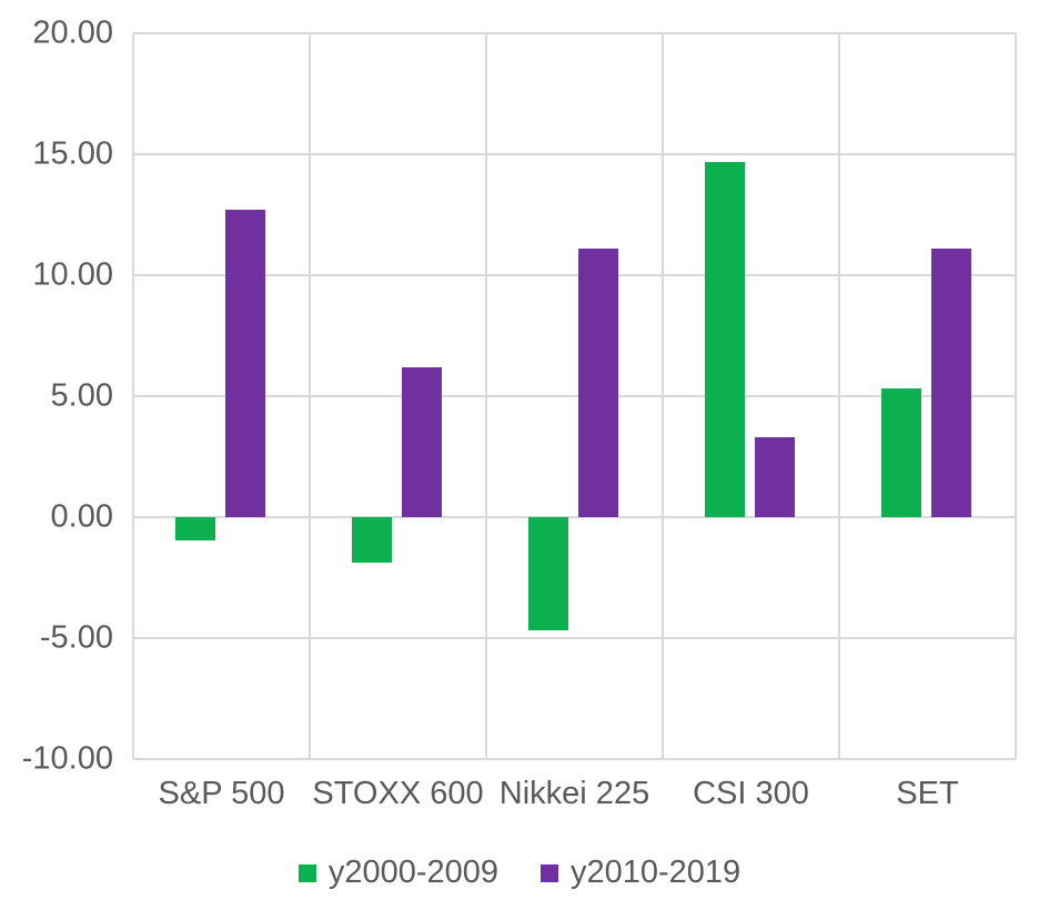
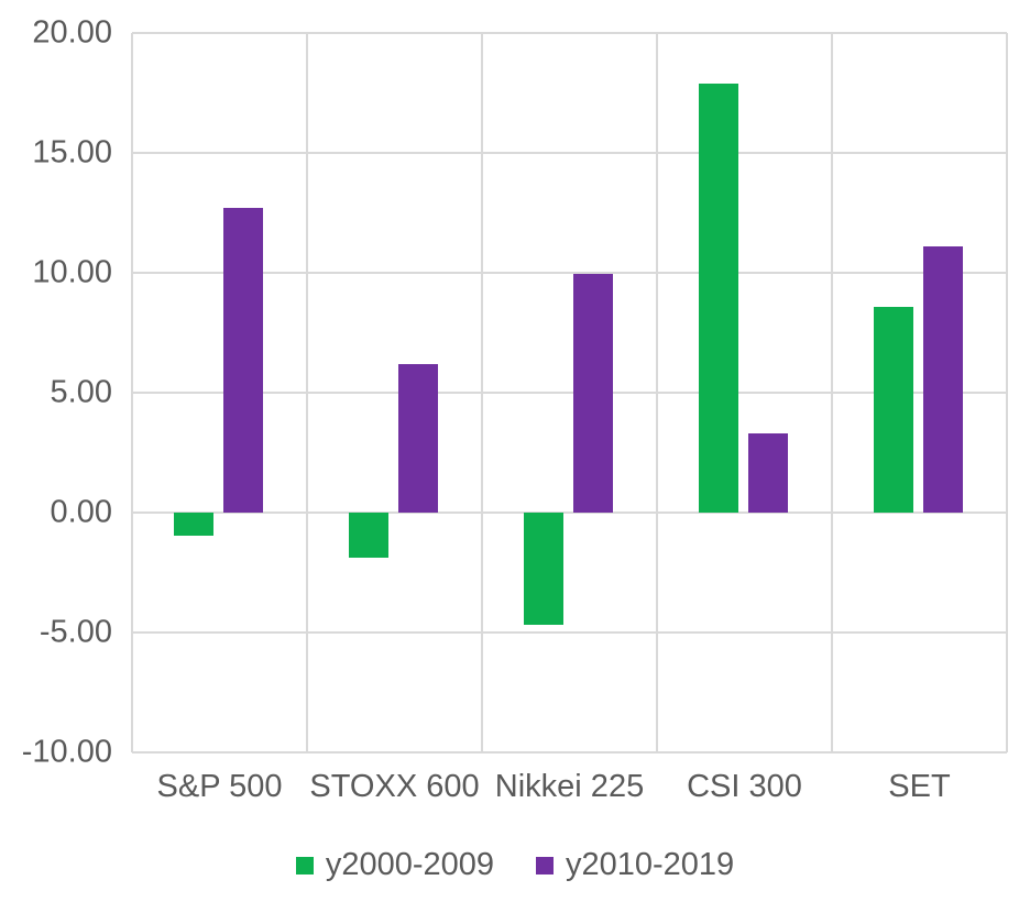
y2010-2019/Nikkei 225: 11.1 -> 9.9
y2000-2009/CSI 300: 14.7 -> 17.9
y2000-2009/SET: 5.3 -> 8.6
